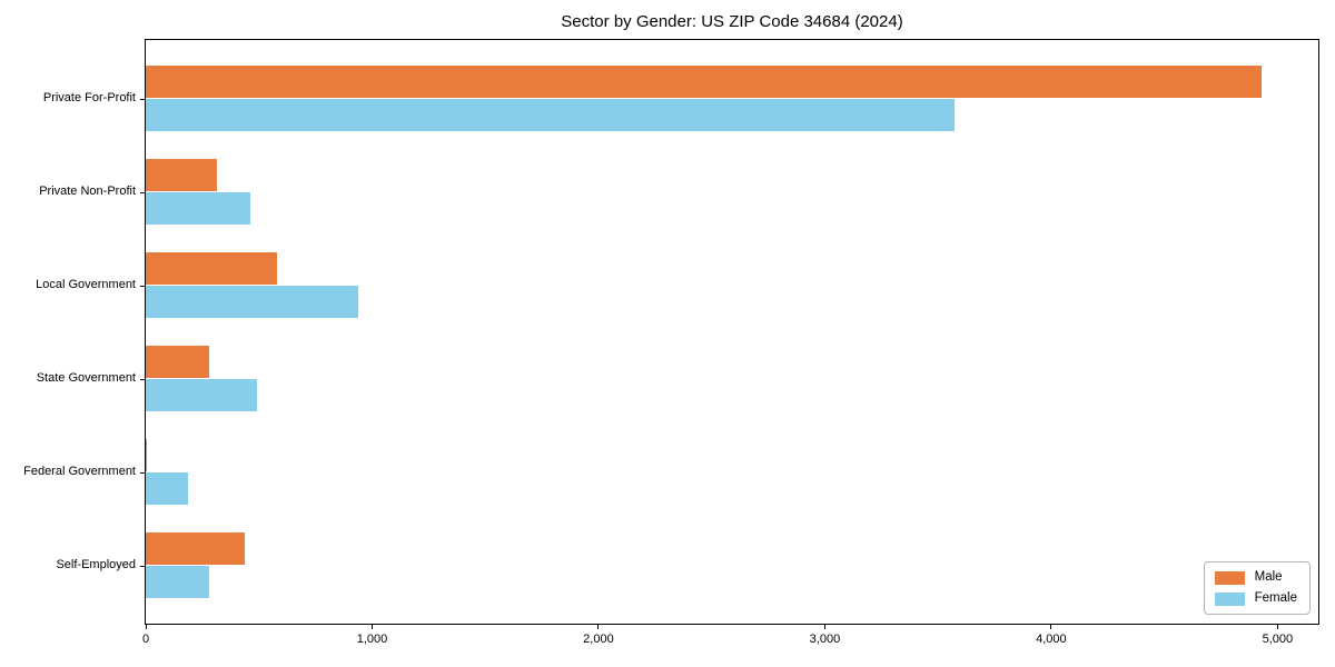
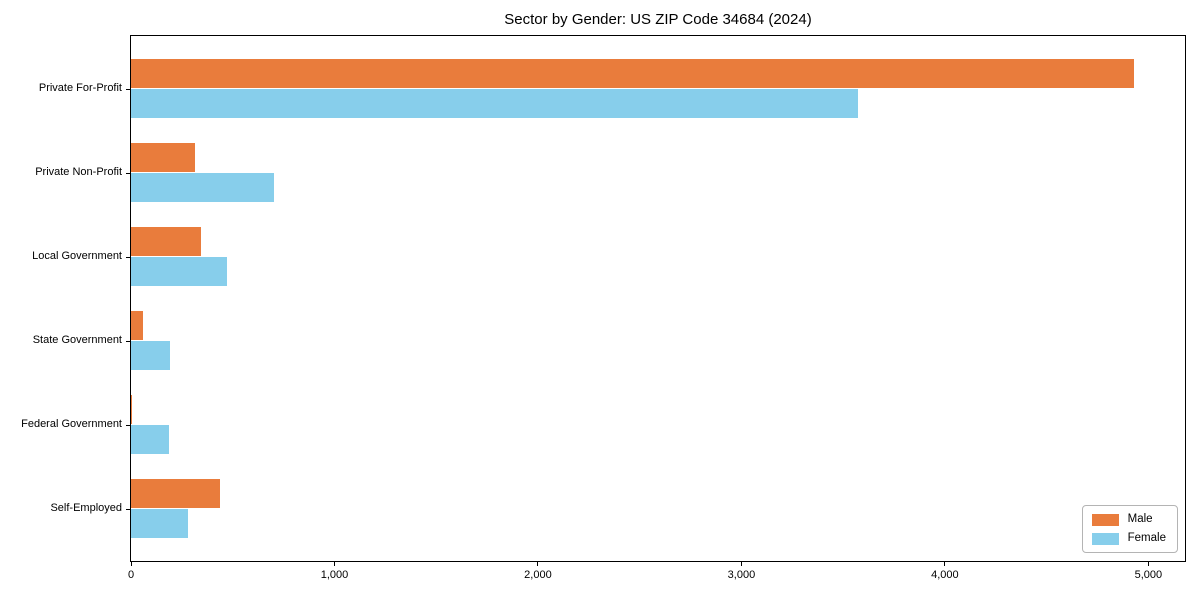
Female/Private Non-Profit: 460 -> 700
Male/Local Government: 580 -> 340
Female/Local Government: 940 -> 470
Male/State Government: 280 -> 60
Female/State Government: 490 -> 190
